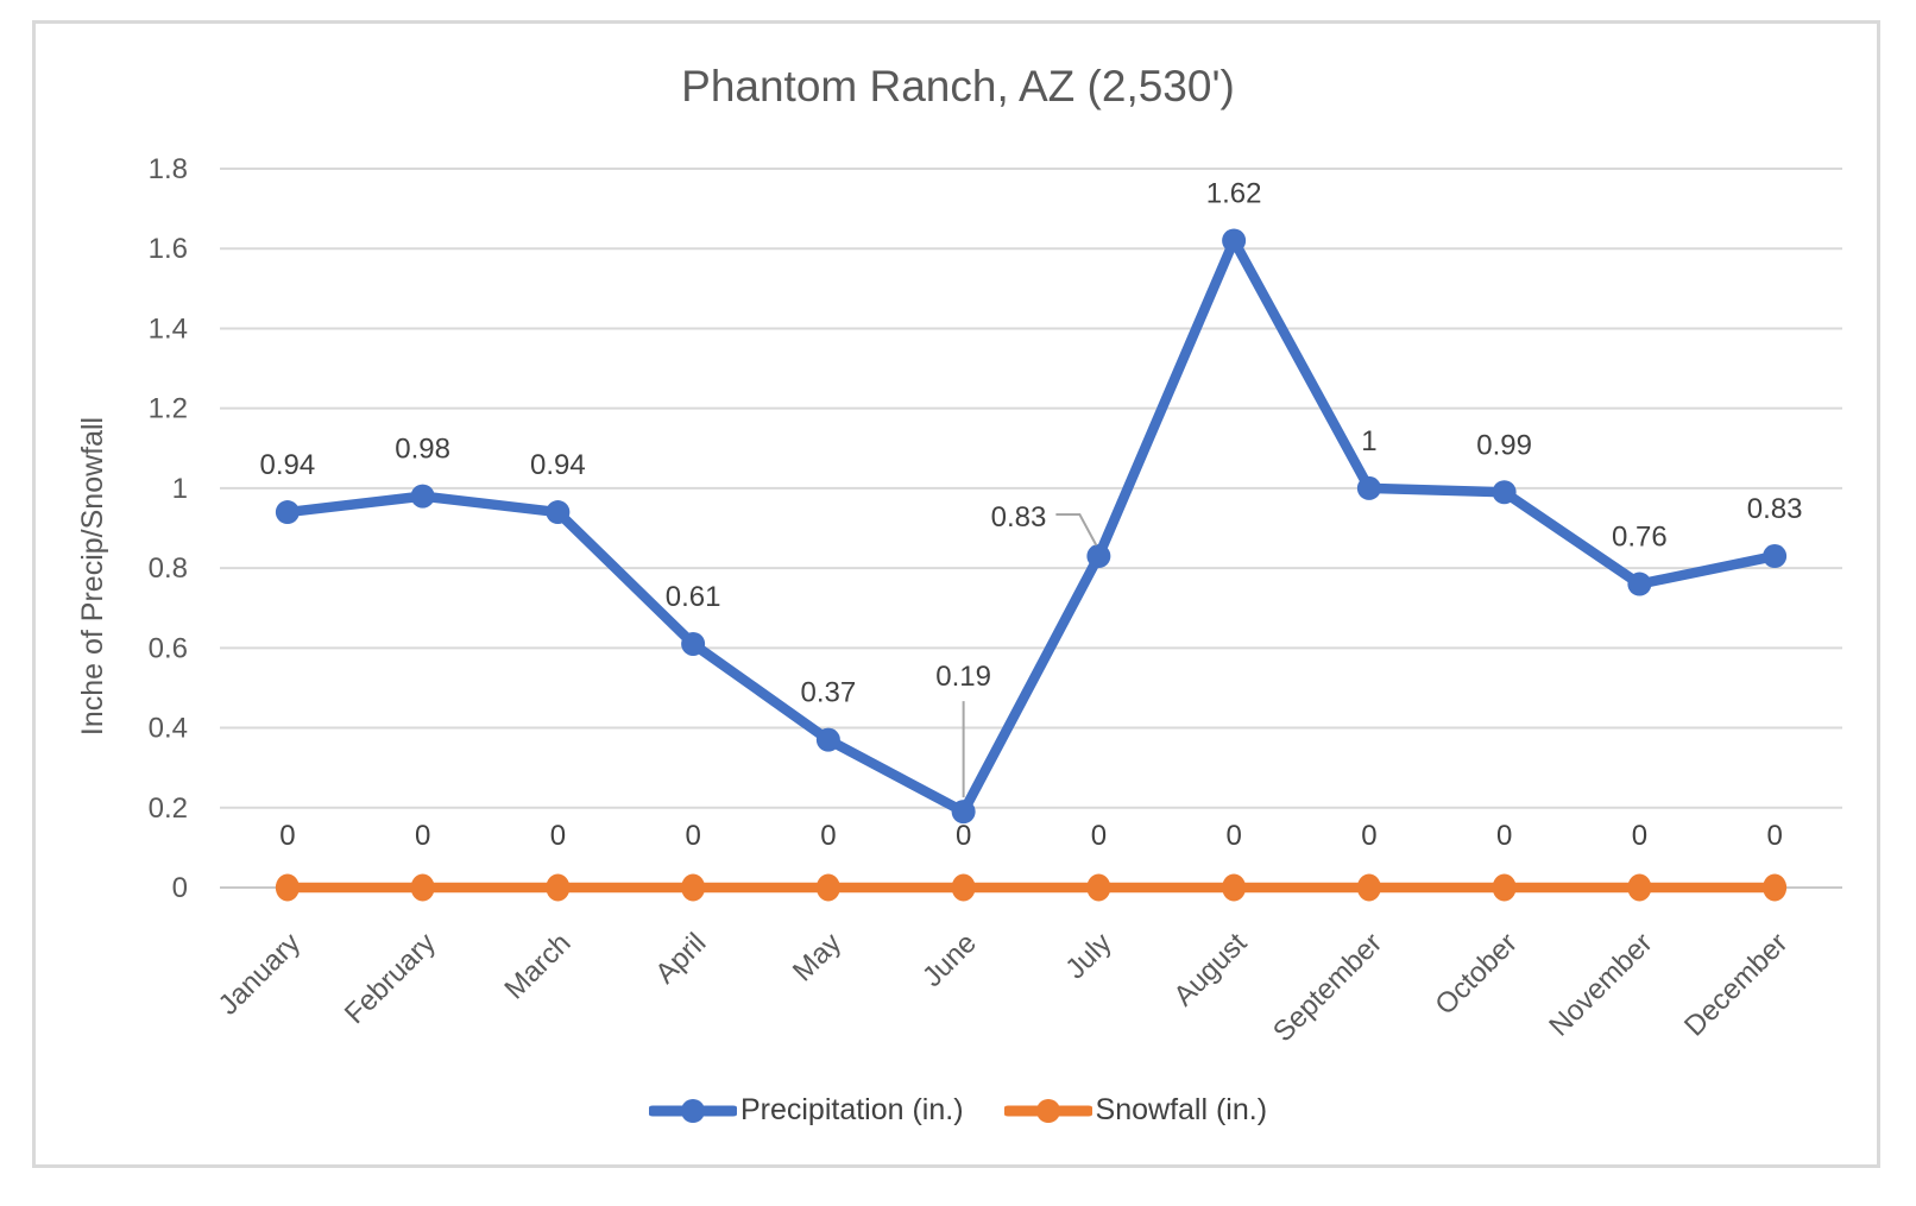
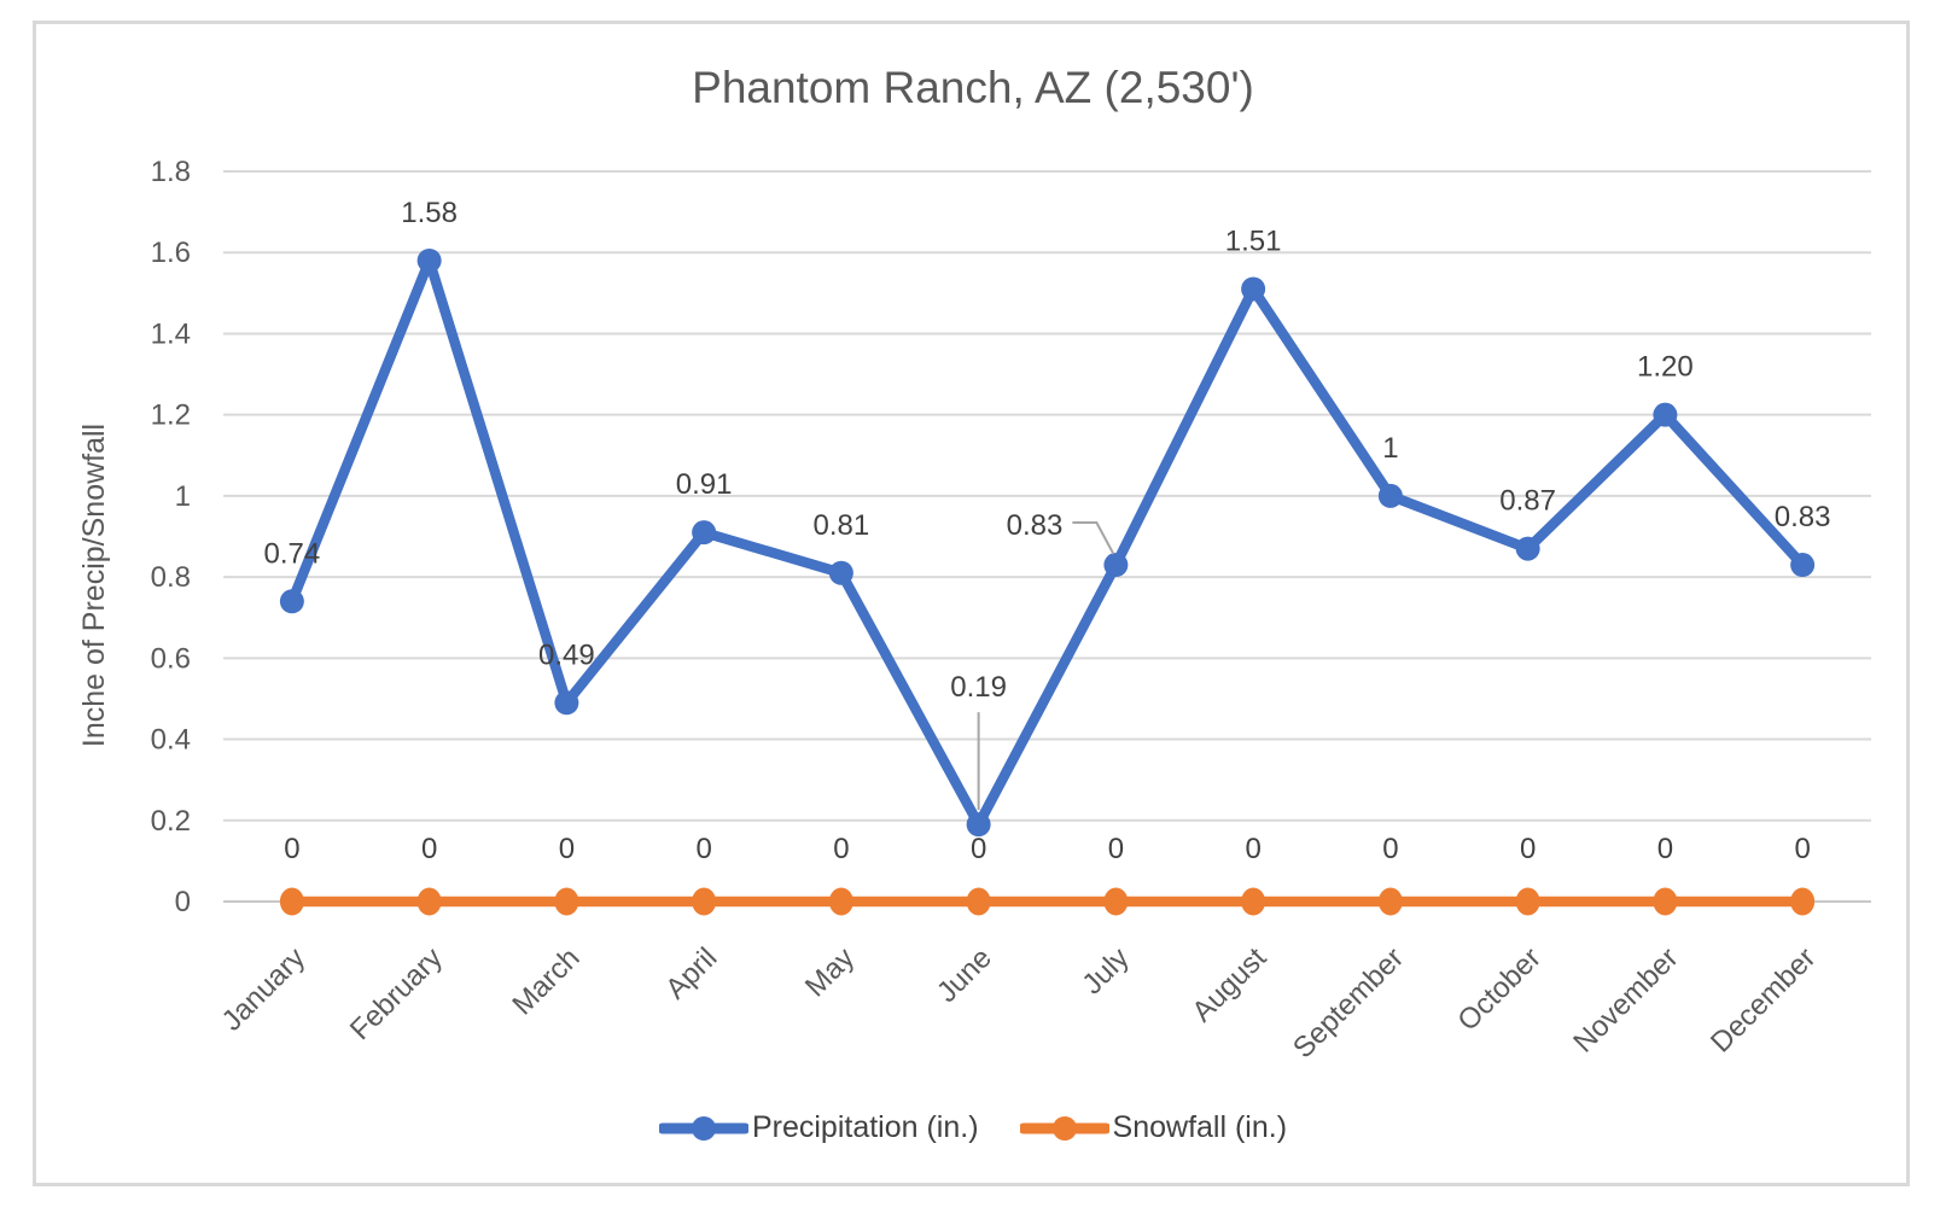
Precipitation (in.)/January: 0.94 -> 0.74
Precipitation (in.)/February: 0.98 -> 1.58
Precipitation (in.)/March: 0.94 -> 0.49
Precipitation (in.)/April: 0.61 -> 0.91
Precipitation (in.)/May: 0.37 -> 0.81
Precipitation (in.)/August: 1.62 -> 1.51
Precipitation (in.)/October: 0.99 -> 0.87
Precipitation (in.)/November: 0.76 -> 1.20
